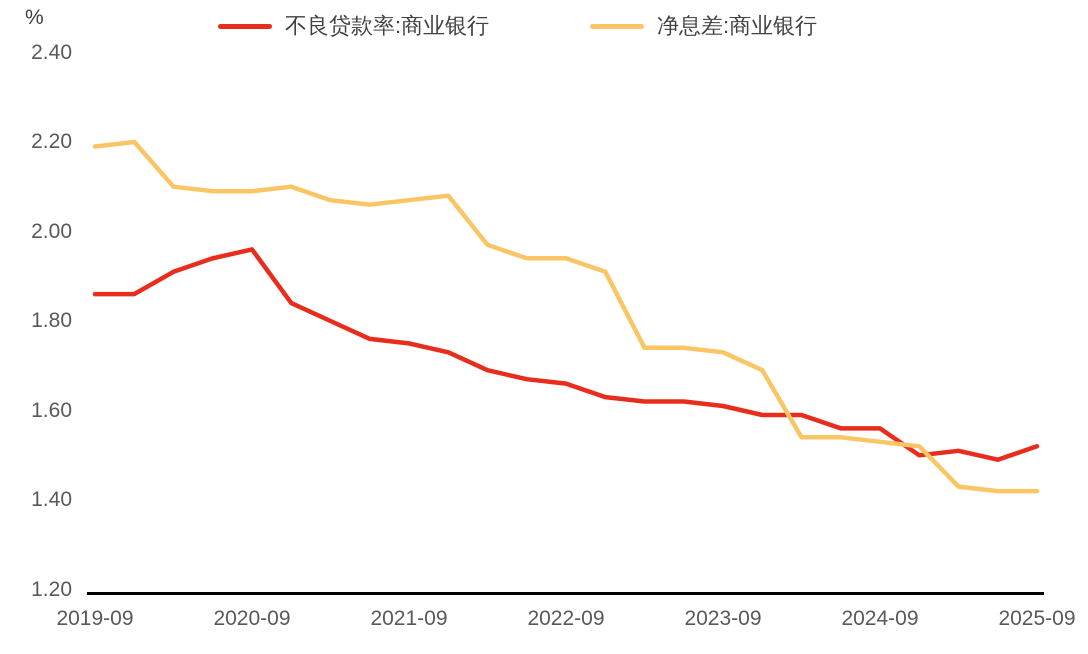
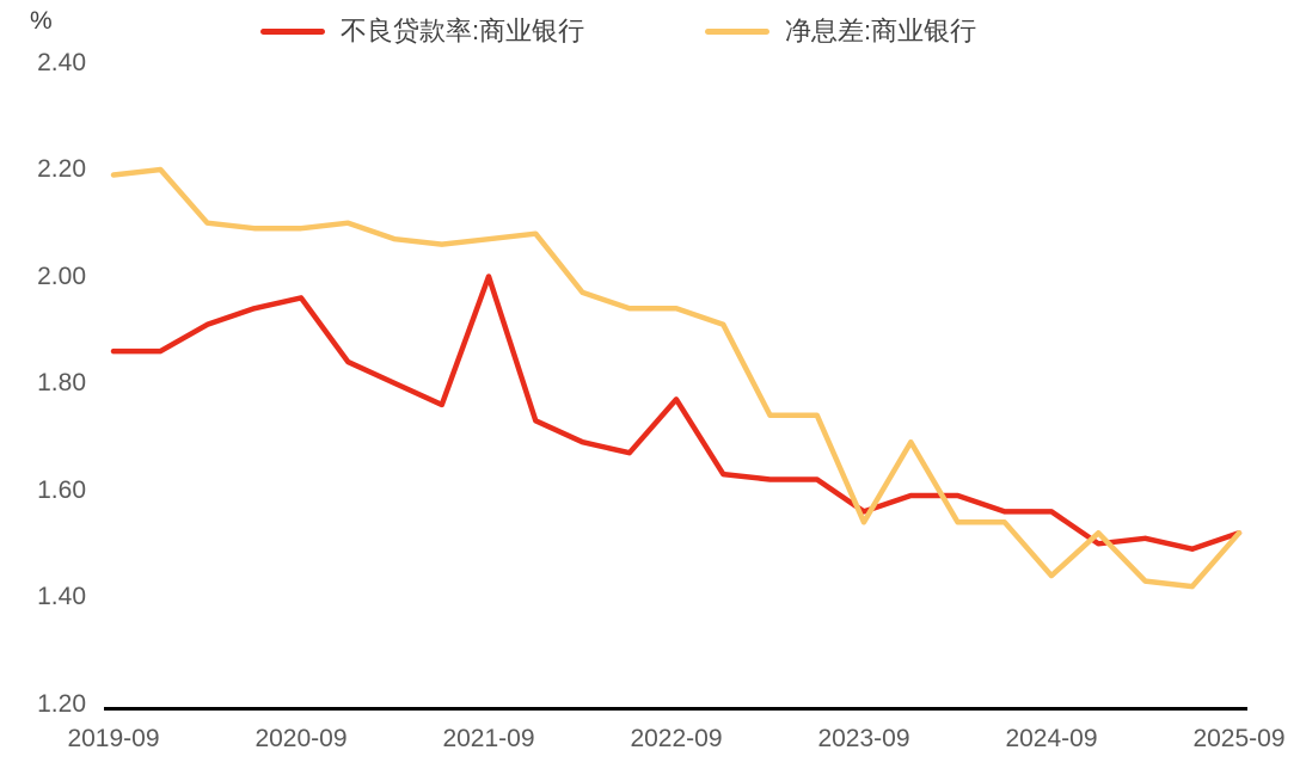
不良贷款率:商业银行/2021-09: 1.75 -> 2.00
不良贷款率:商业银行/2022-09: 1.66 -> 1.77
不良贷款率:商业银行/2023-09: 1.61 -> 1.56
净息差:商业银行/2023-09: 1.73 -> 1.54
净息差:商业银行/2024-09: 1.53 -> 1.44
净息差:商业银行/2025-09: 1.42 -> 1.52
